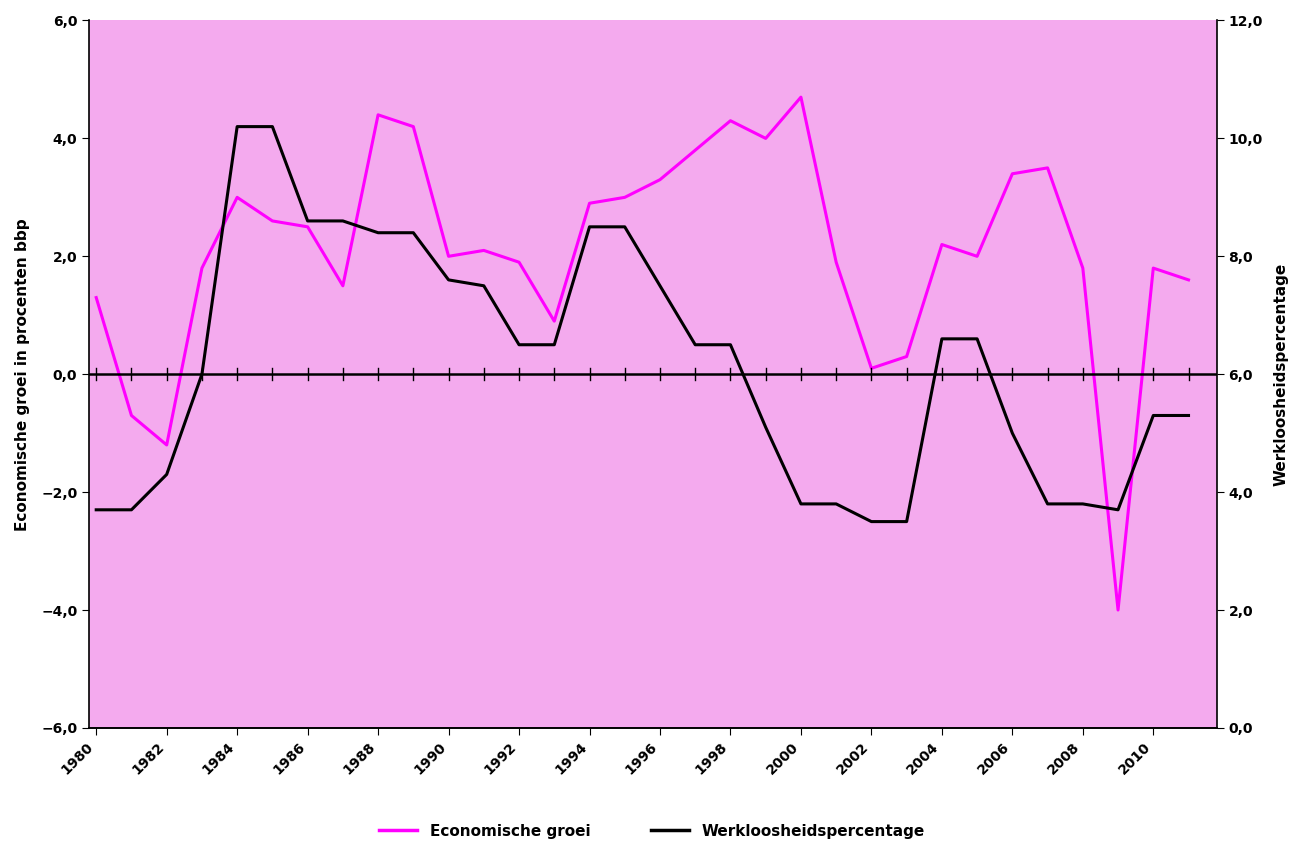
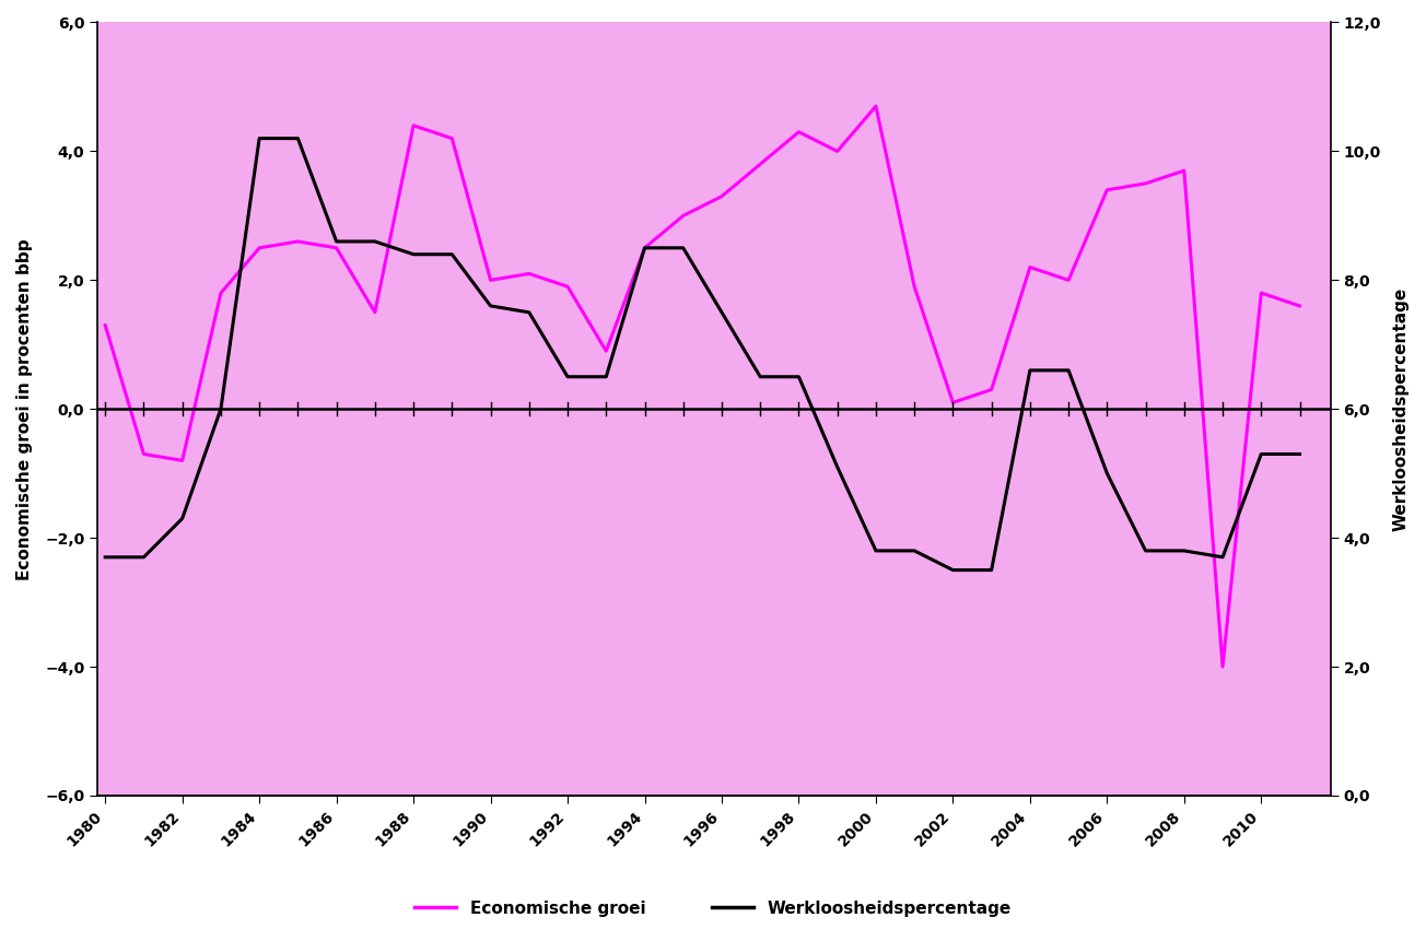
Economische groei/1982: -1,2 -> -0,8
Economische groei/1984: 3,0 -> 2,5
Economische groei/1994: 2,9 -> 2,5
Economische groei/2008: 1,8 -> 3,7
